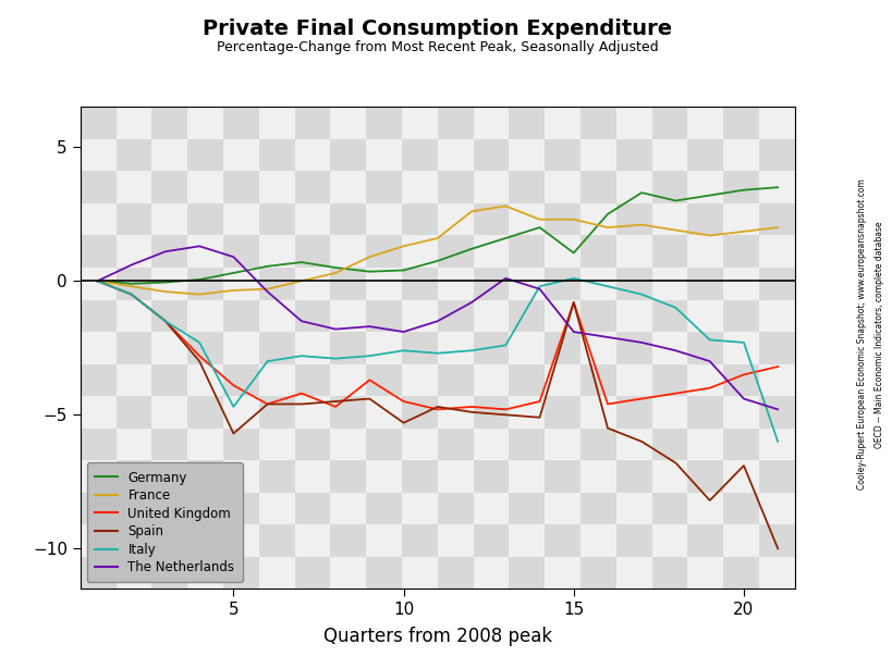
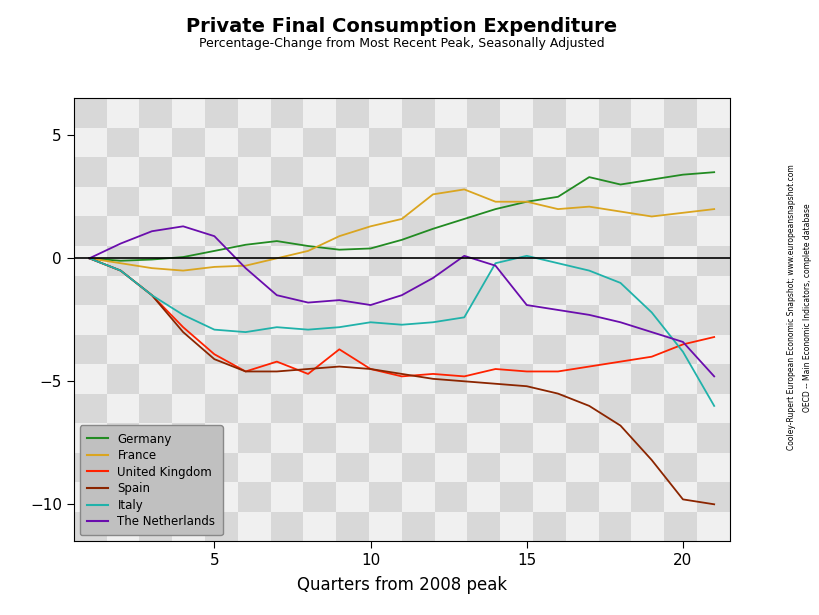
Spain/5: -5.7 -> -4.1
Italy/5: -4.7 -> -2.9
Spain/10: -5.3 -> -4.5
Germany/15: 1.05 -> 2.30
United Kingdom/15: -0.8 -> -4.6
Spain/15: -0.8 -> -5.2
Spain/20: -6.9 -> -9.8
Italy/20: -2.3 -> -3.8
The Netherlands/20: -4.4 -> -3.4
